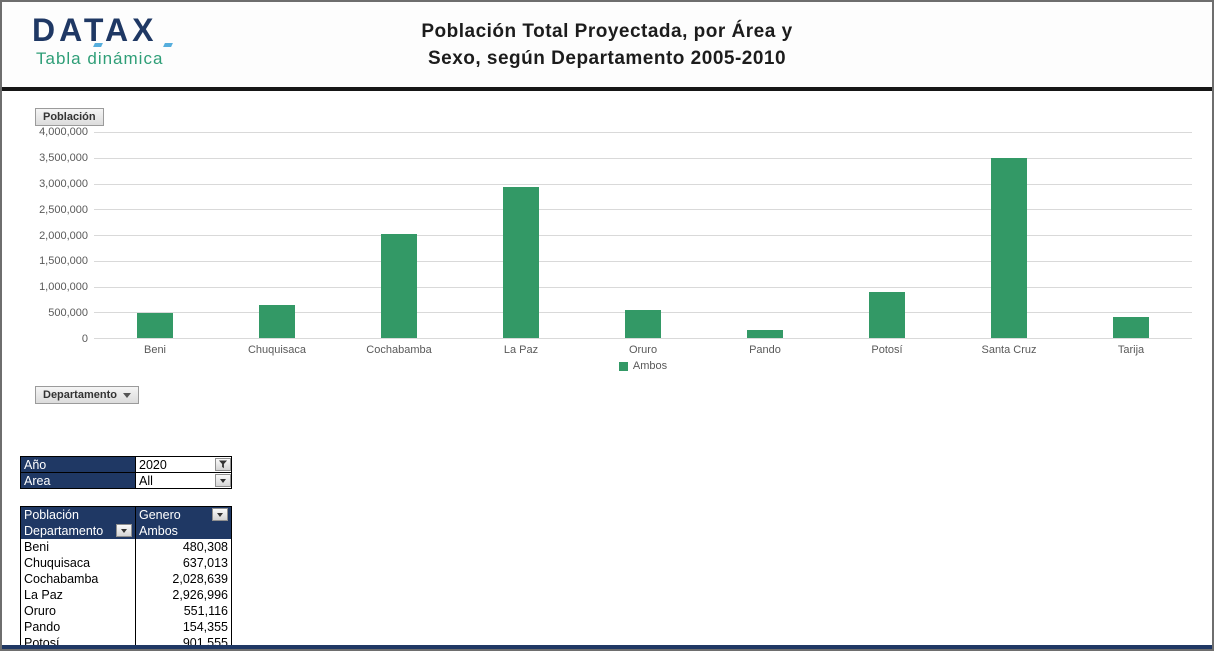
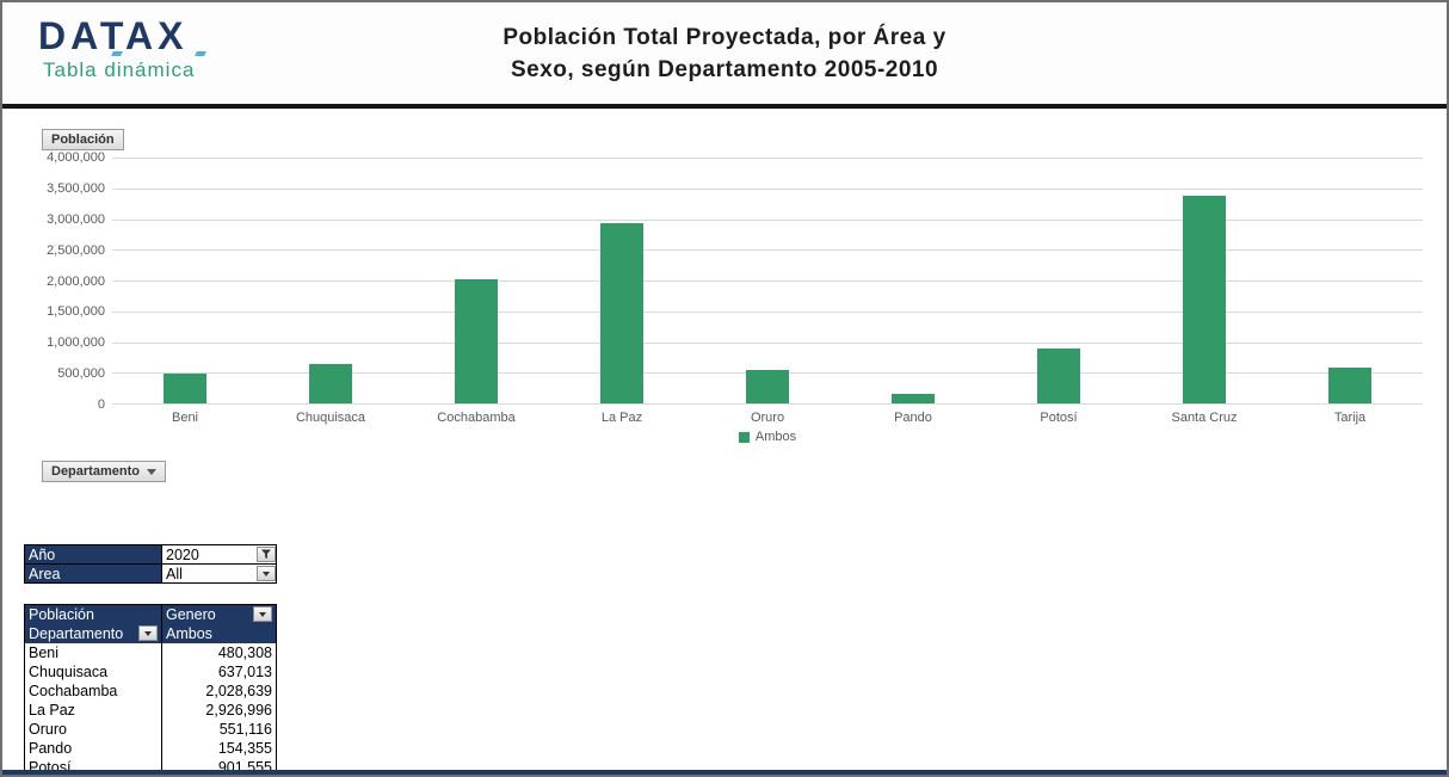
Santa Cruz: 3500000 -> 3400000
Tarija: 400000 -> 600000
